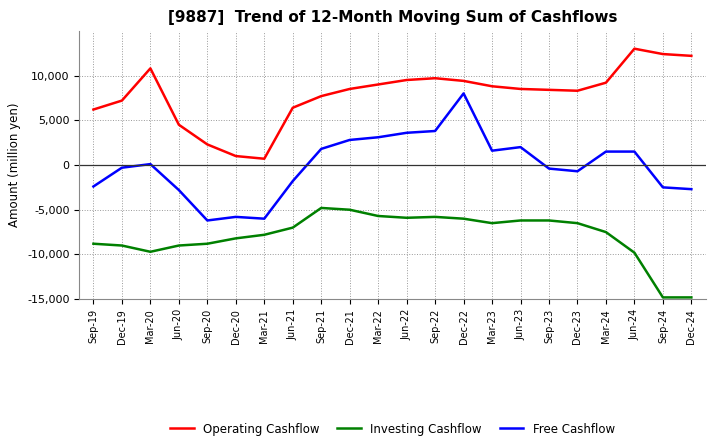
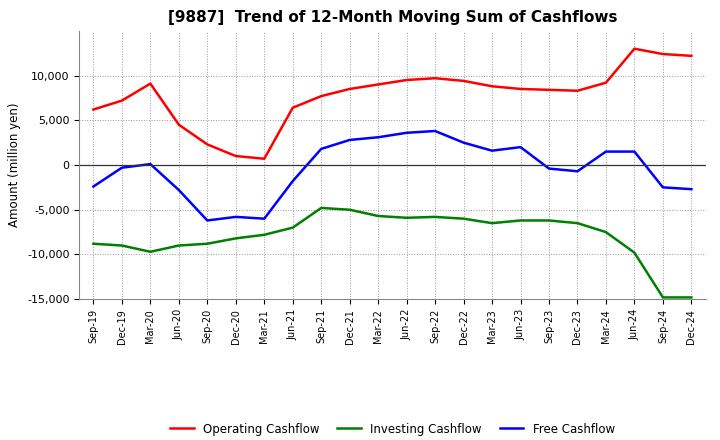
Operating Cashflow/Mar-20: 10,800 -> 9,100
Free Cashflow/Dec-22: 8,000 -> 2,500
